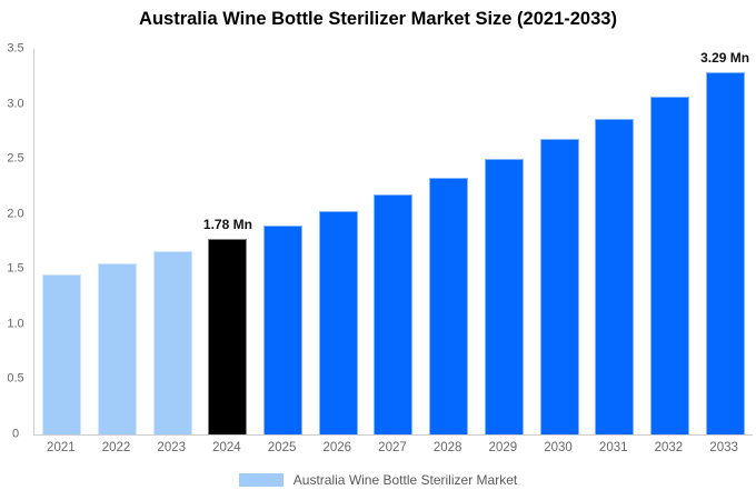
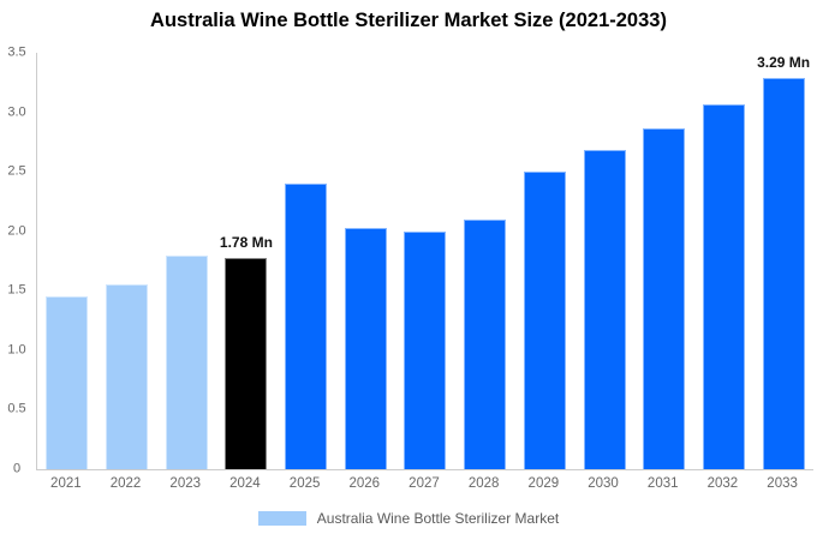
2023: 1.7 -> 1.8
2025: 1.9 -> 2.4
2027: 2.2 -> 2.0
2028: 2.3 -> 2.1
